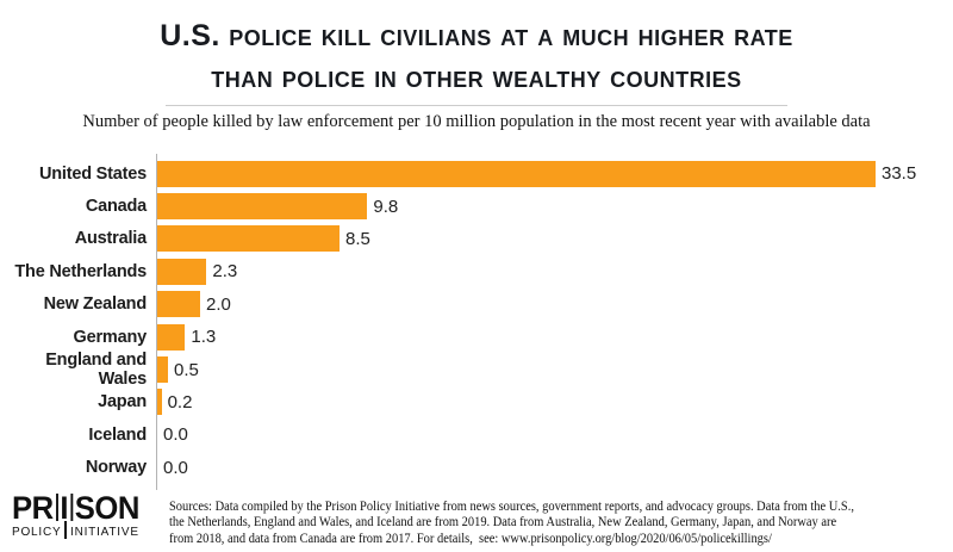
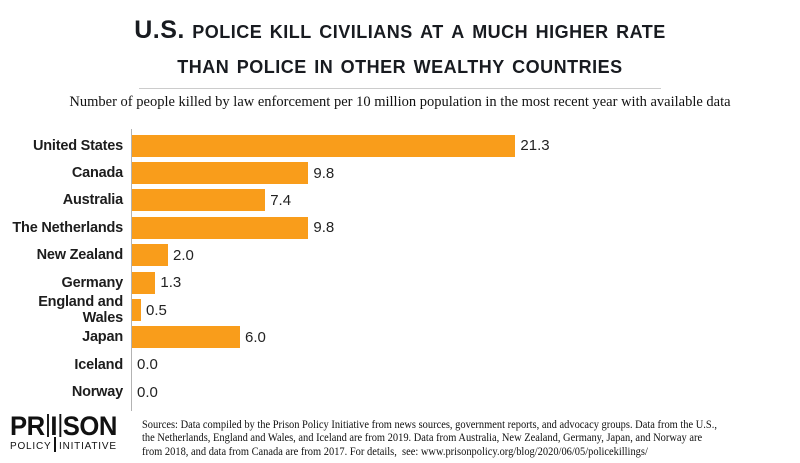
United States: 33.5 -> 21.3
Australia: 8.5 -> 7.4
The Netherlands: 2.3 -> 9.8
Japan: 0.2 -> 6.0
